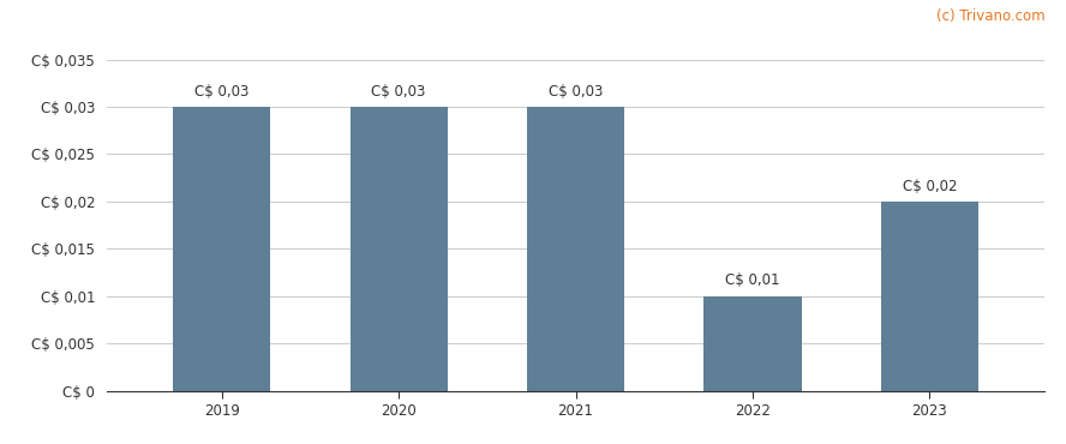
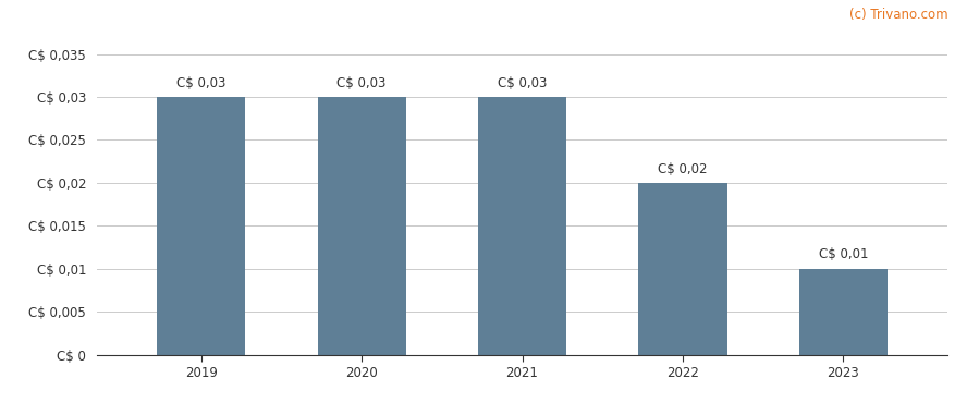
2022: 0,01 -> 0,02
2023: 0,02 -> 0,01
